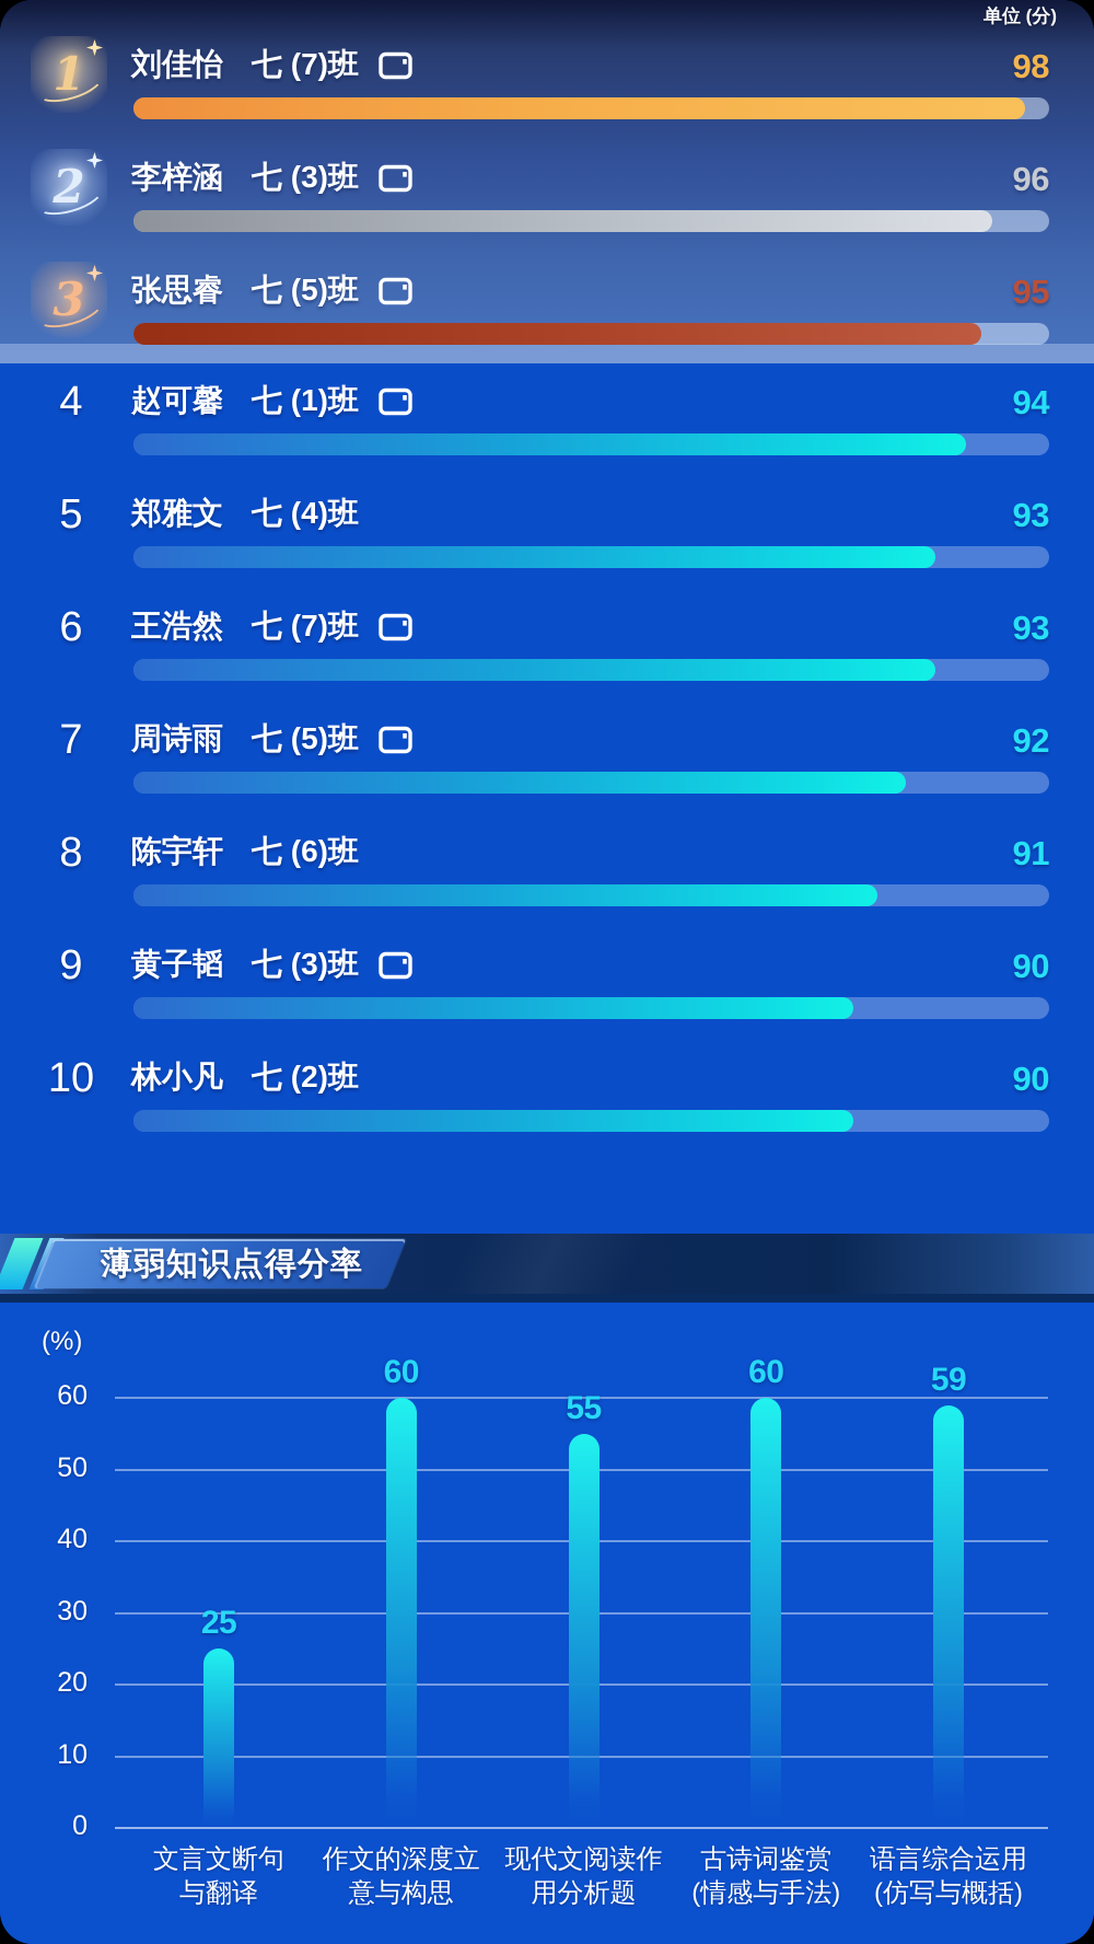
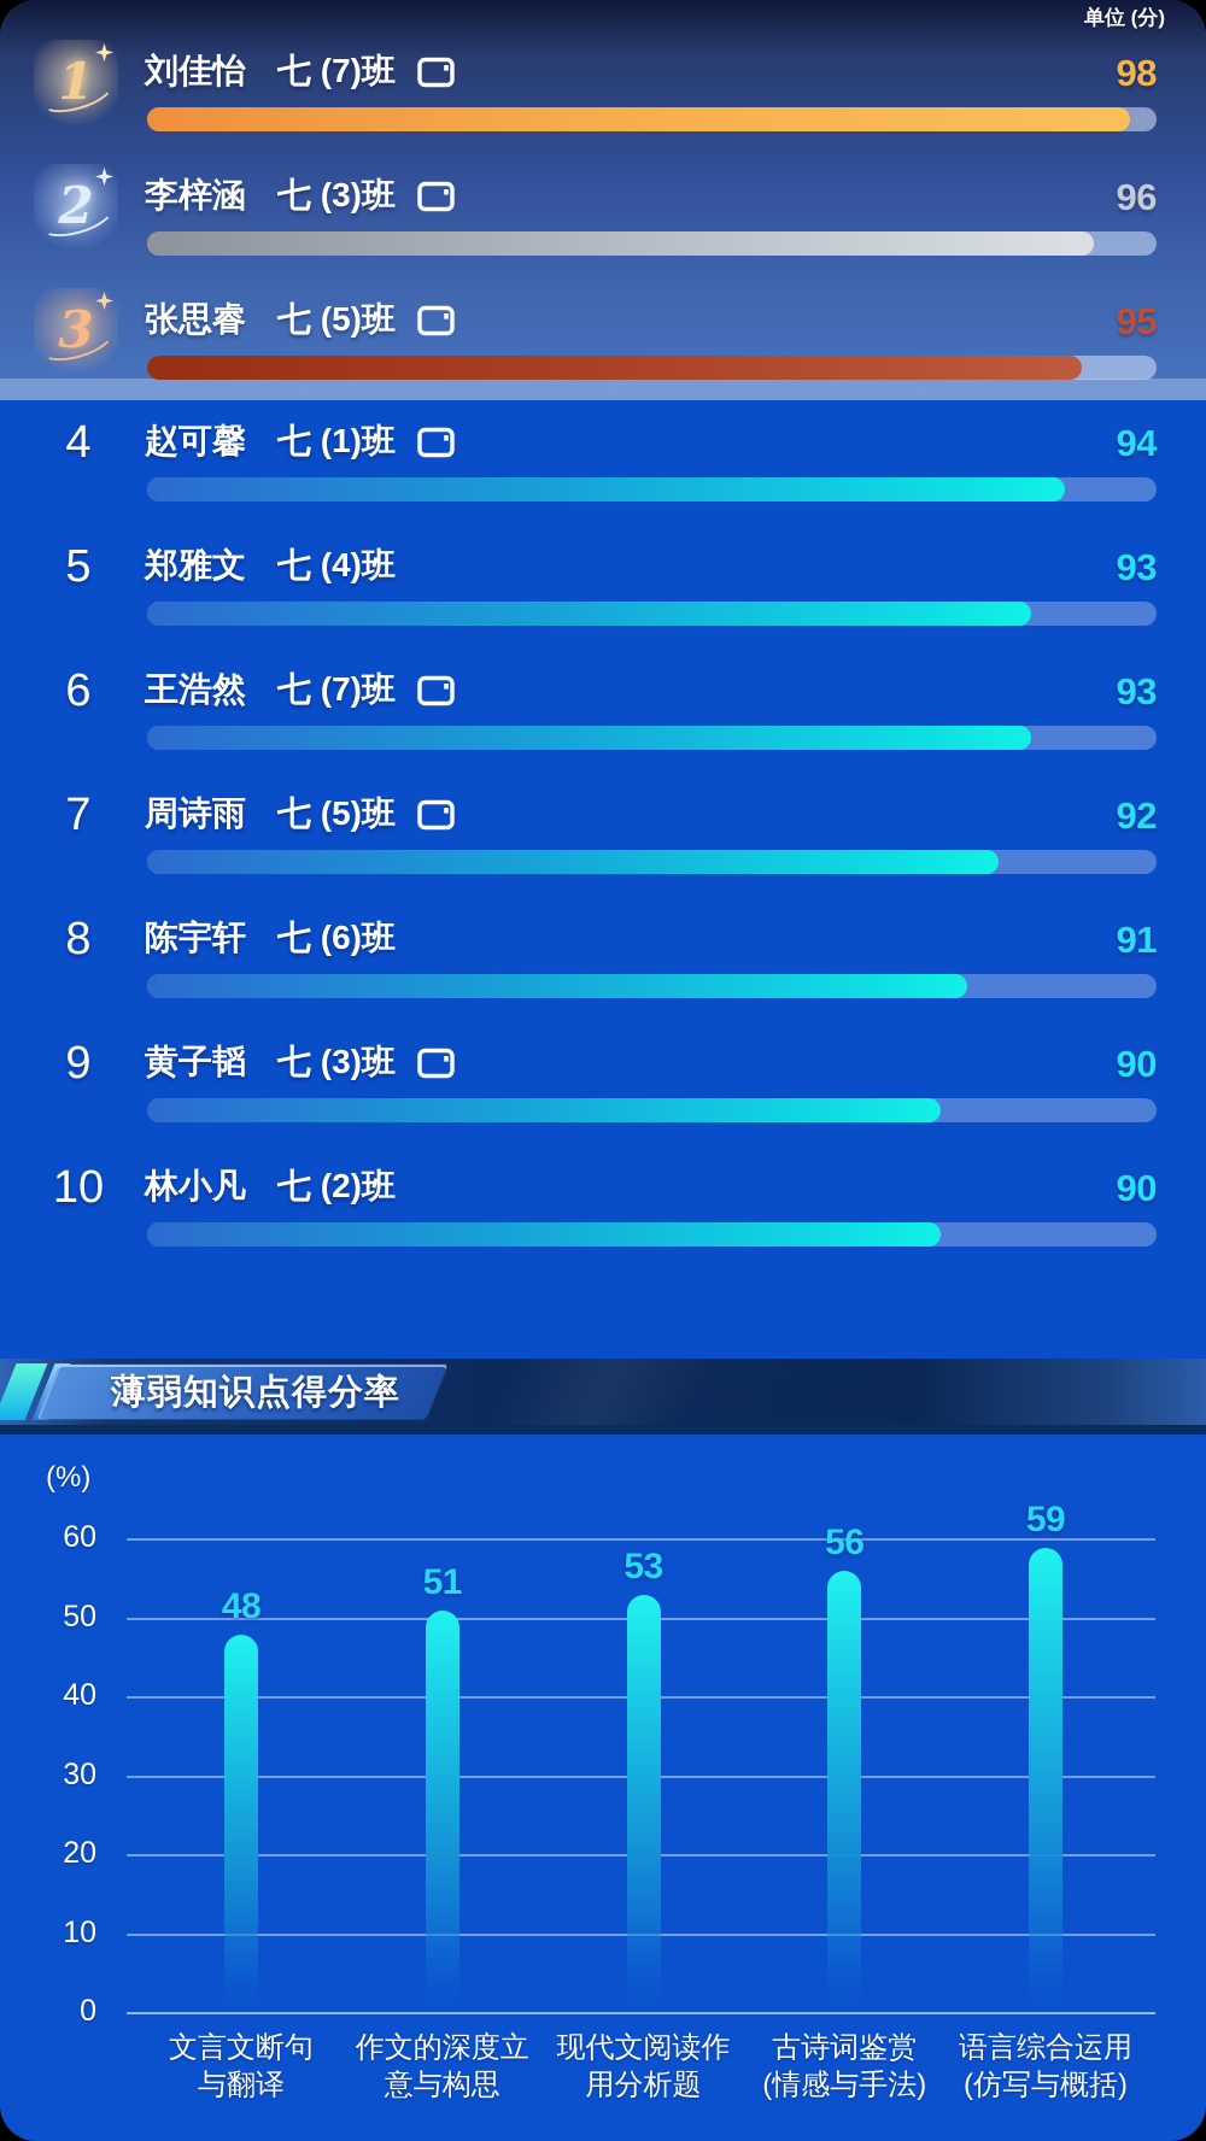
文言文断句与翻译: 25 -> 48
作文的深度立意与构思: 60 -> 51
现代文阅读作用分析题: 55 -> 53
古诗词鉴赏(情感与手法): 60 -> 56
